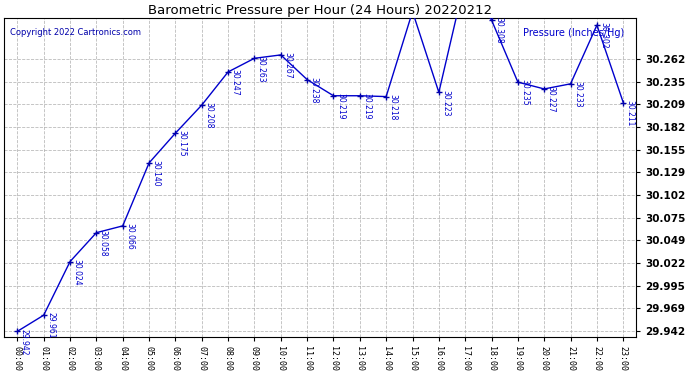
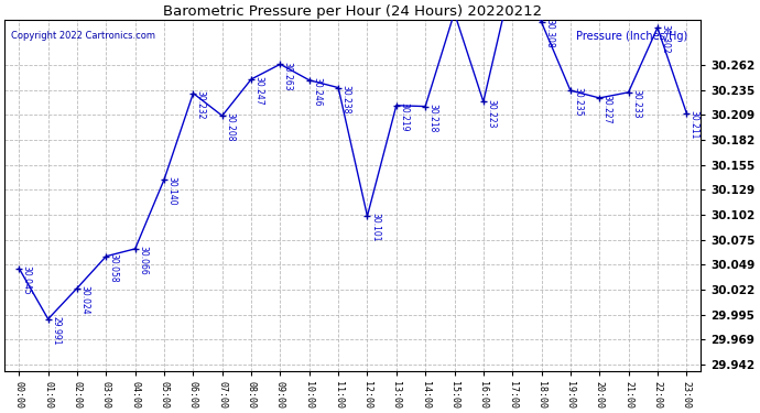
00:00: 29.942 -> 30.045
01:00: 29.961 -> 29.991
06:00: 30.175 -> 30.232
10:00: 30.267 -> 30.246
12:00: 30.219 -> 30.101
